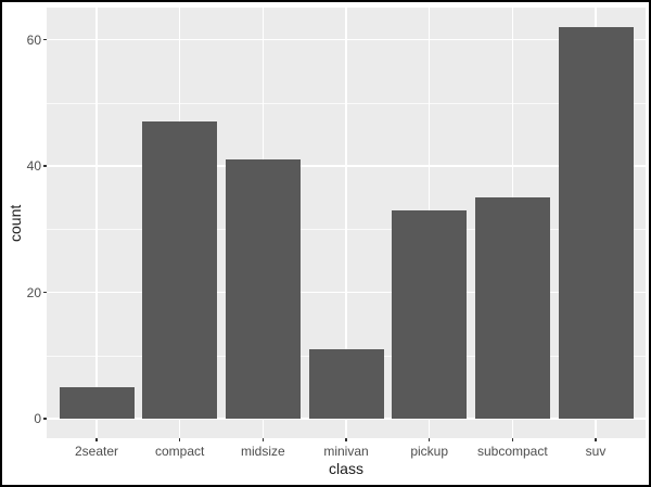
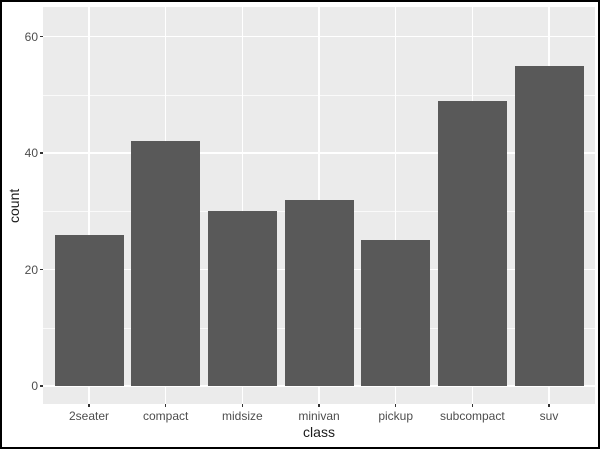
2seater: 5 -> 26
compact: 47 -> 42
midsize: 41 -> 30
minivan: 11 -> 32
pickup: 33 -> 25
subcompact: 35 -> 49
suv: 62 -> 55
